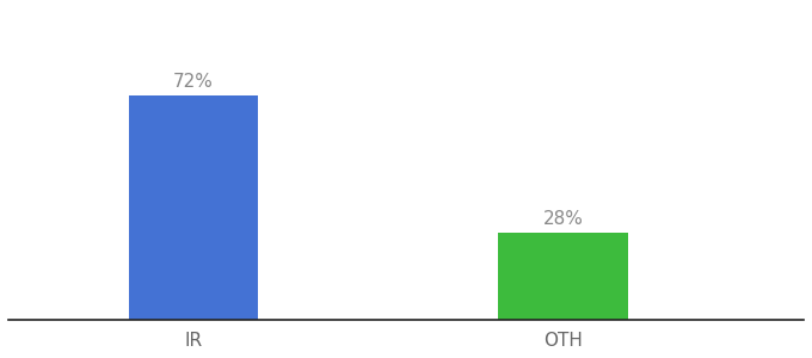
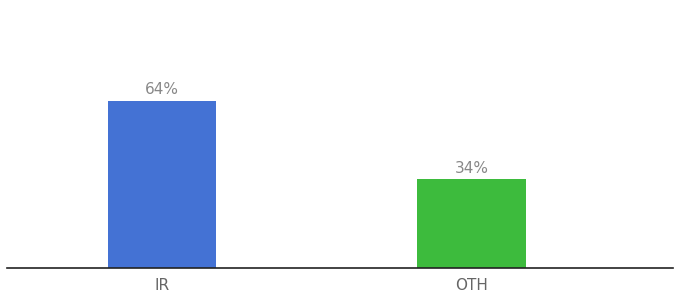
IR: 72% -> 64%
OTH: 28% -> 34%
